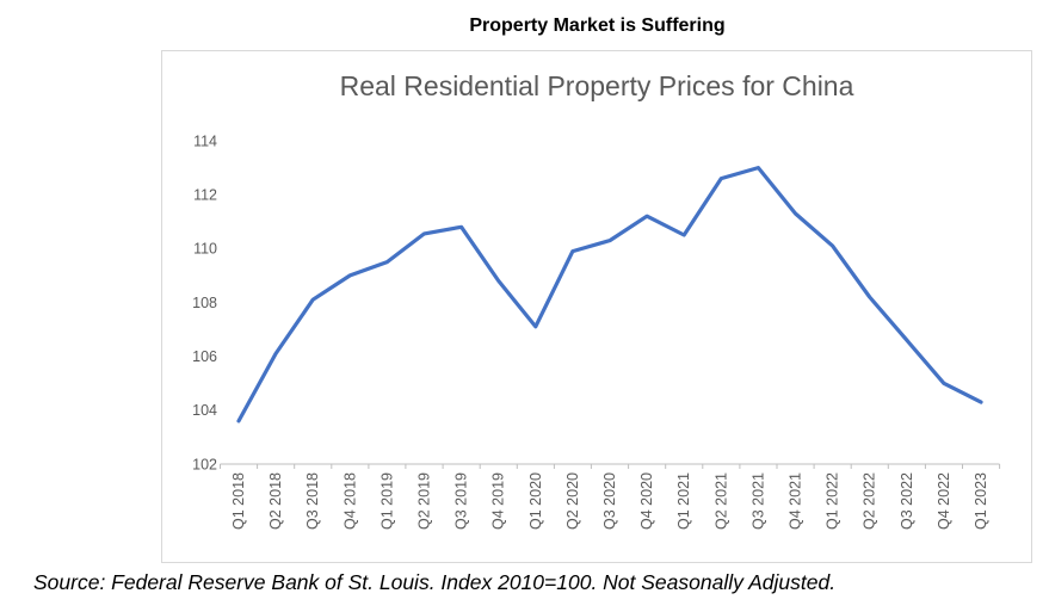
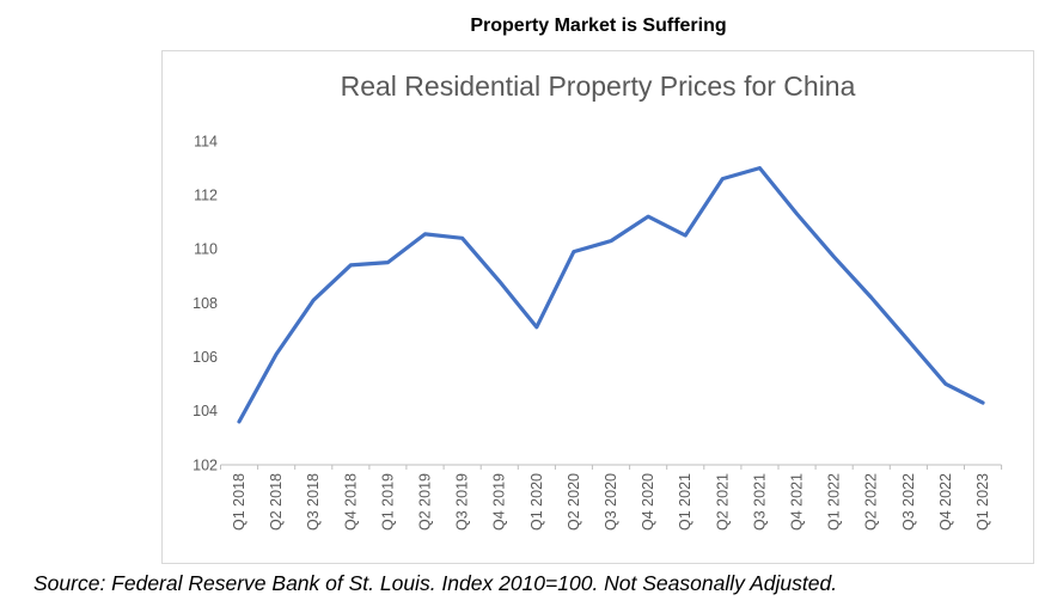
Q4 2018: 109.0 -> 109.4
Q3 2019: 110.8 -> 110.4
Q1 2022: 110.1 -> 109.7
